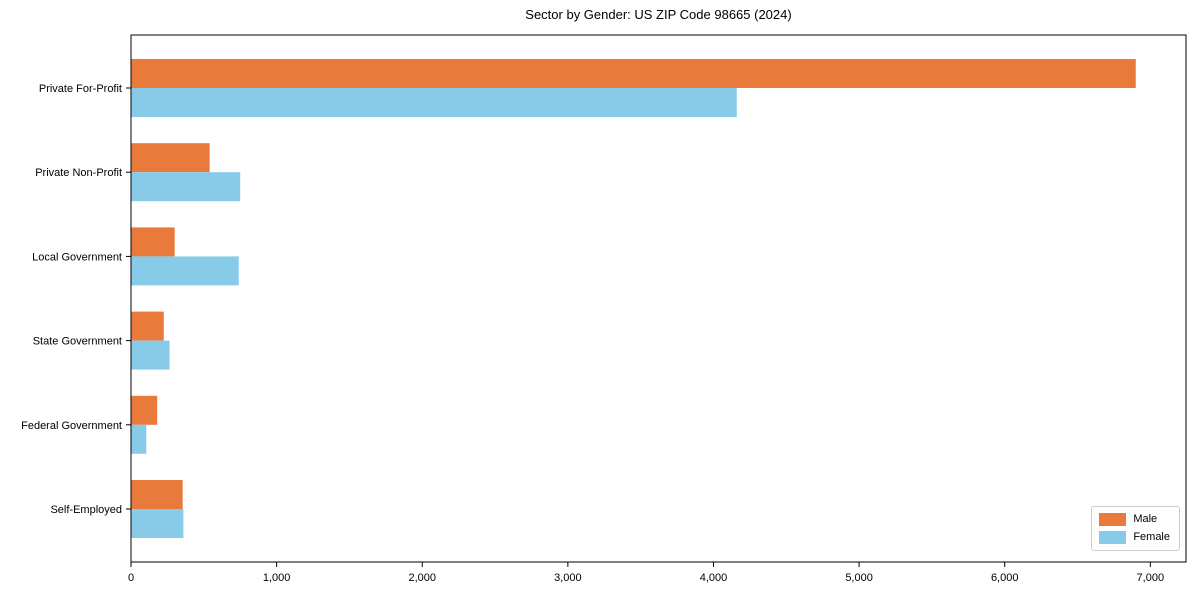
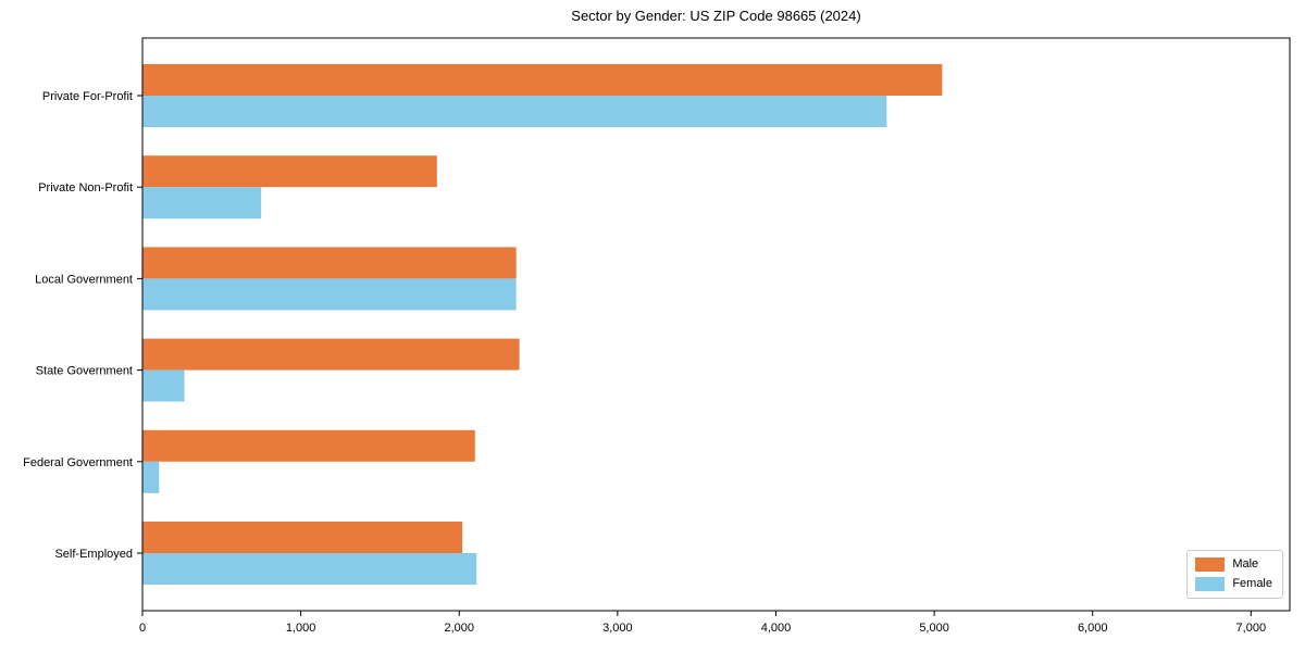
Male/Private For-Profit: 6900 -> 5050
Female/Private For-Profit: 4160 -> 4700
Male/Private Non-Profit: 540 -> 1860
Male/Local Government: 300 -> 2360
Female/Local Government: 740 -> 2360
Male/State Government: 220 -> 2380
Male/Federal Government: 180 -> 2100
Male/Self-Employed: 360 -> 2020
Female/Self-Employed: 360 -> 2110
